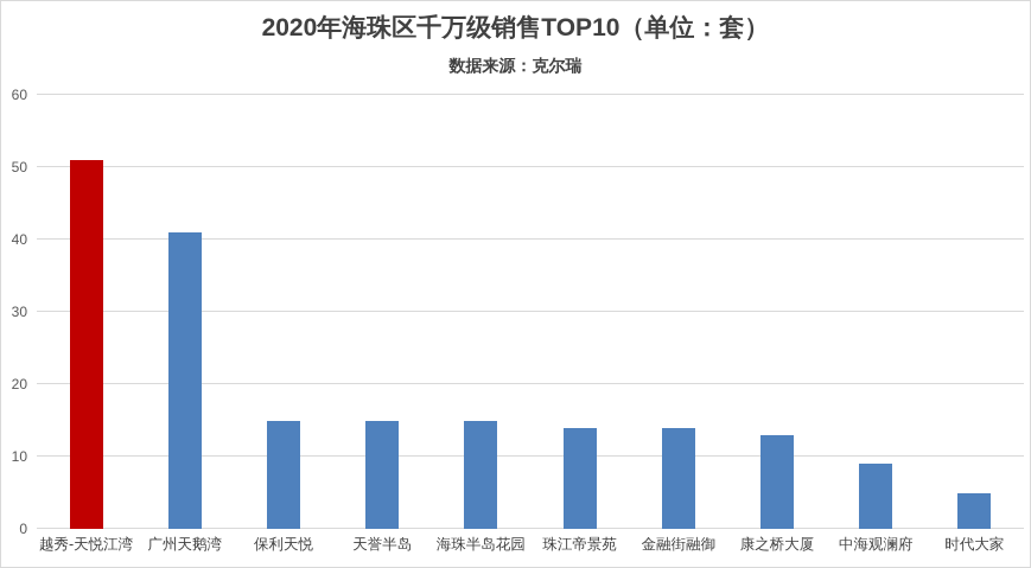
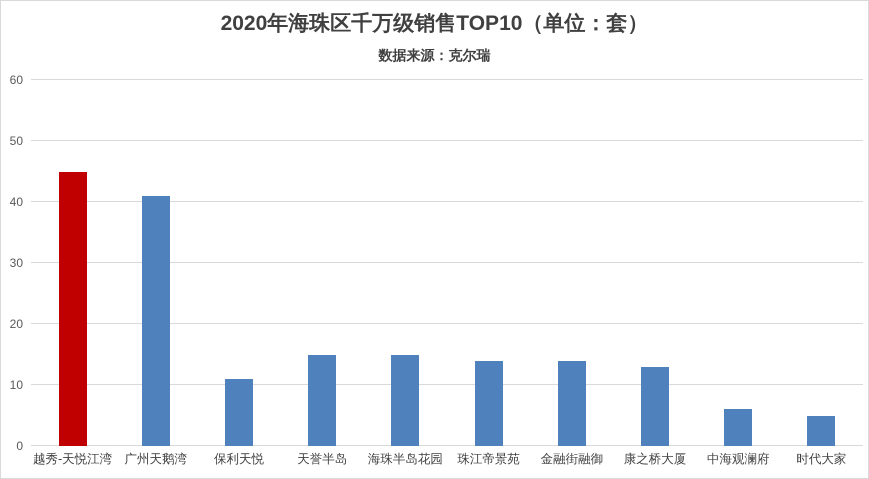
越秀-天悦江湾: 51 -> 45
保利天悦: 15 -> 11
中海观澜府: 9 -> 6
